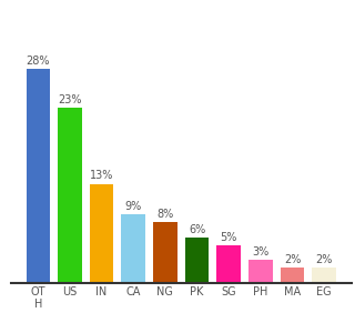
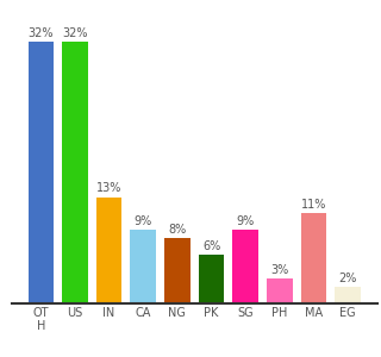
OT H: 28% -> 32%
US: 23% -> 32%
SG: 5% -> 9%
MA: 2% -> 11%
